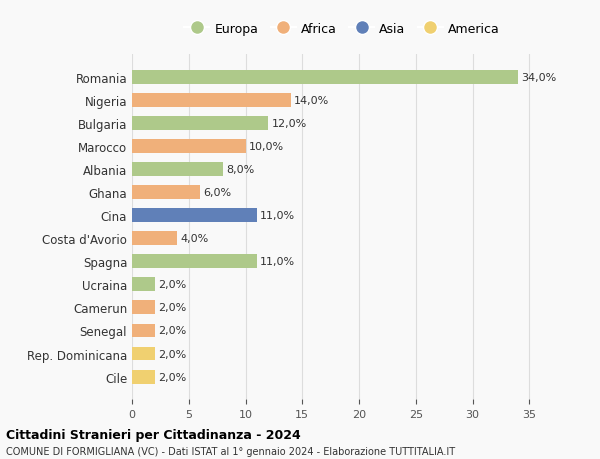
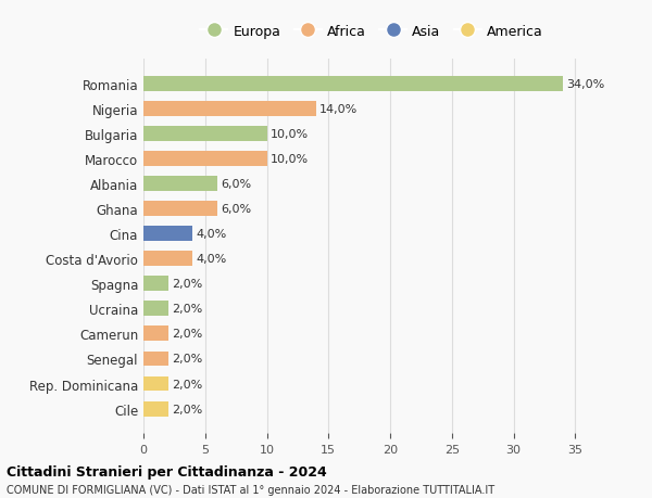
Bulgaria: 12,0% -> 10,0%
Albania: 8,0% -> 6,0%
Cina: 11,0% -> 4,0%
Spagna: 11,0% -> 2,0%
